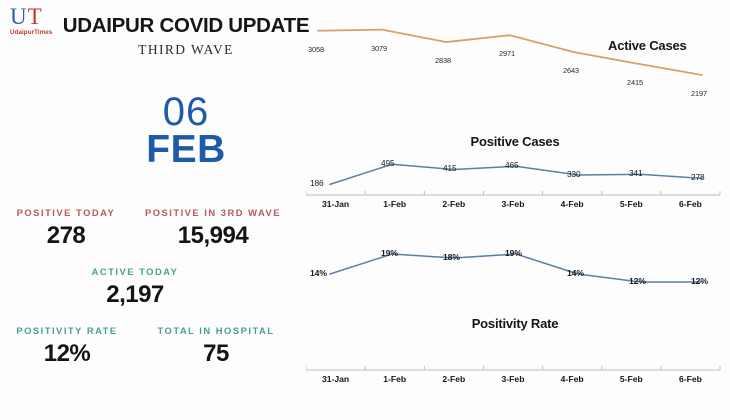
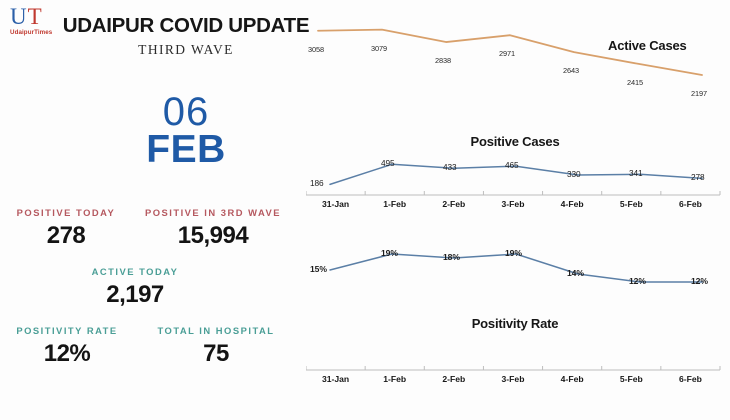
Positive Cases/2-Feb: 415 -> 433
Positivity Rate/31-Jan: 14% -> 15%
